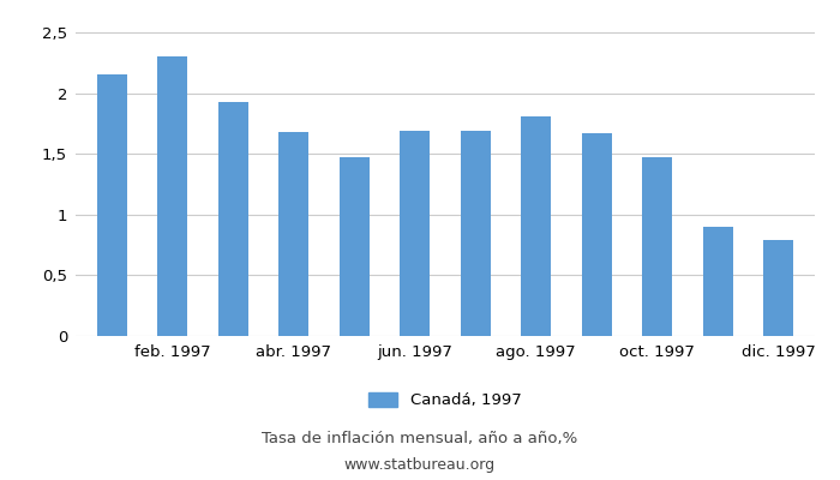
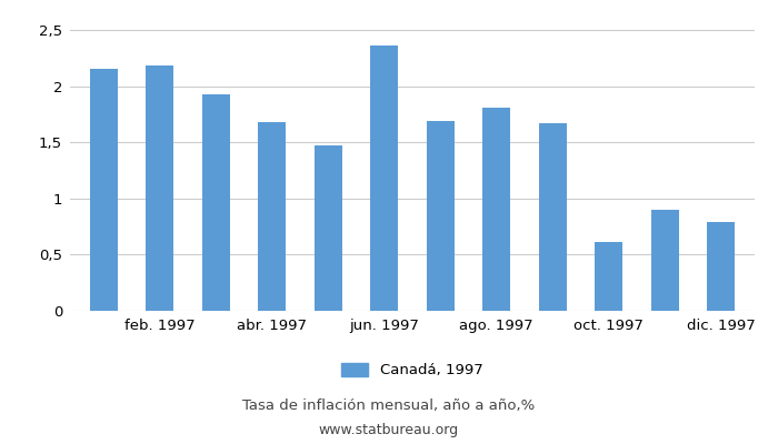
feb. 1997: 2,30 -> 2,19
jun. 1997: 1,69 -> 2,36
oct. 1997: 1,47 -> 0,61
